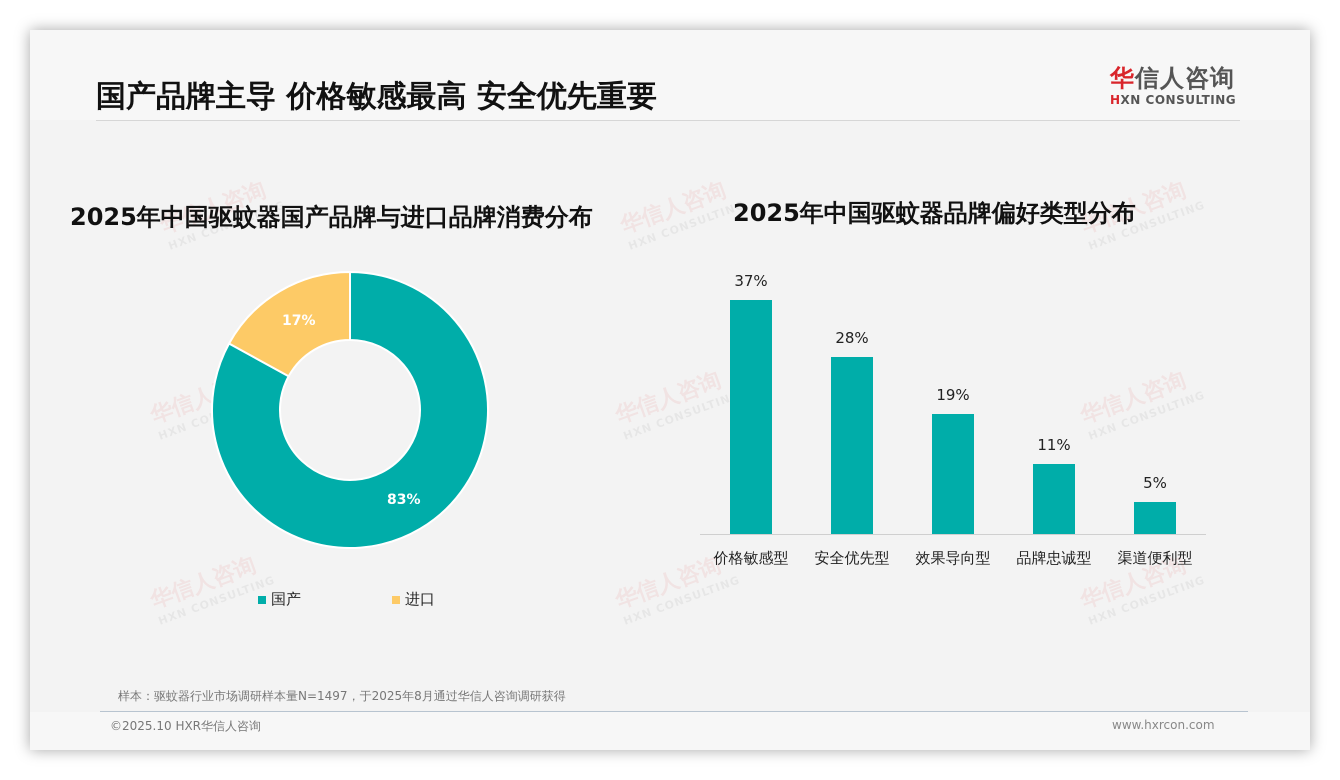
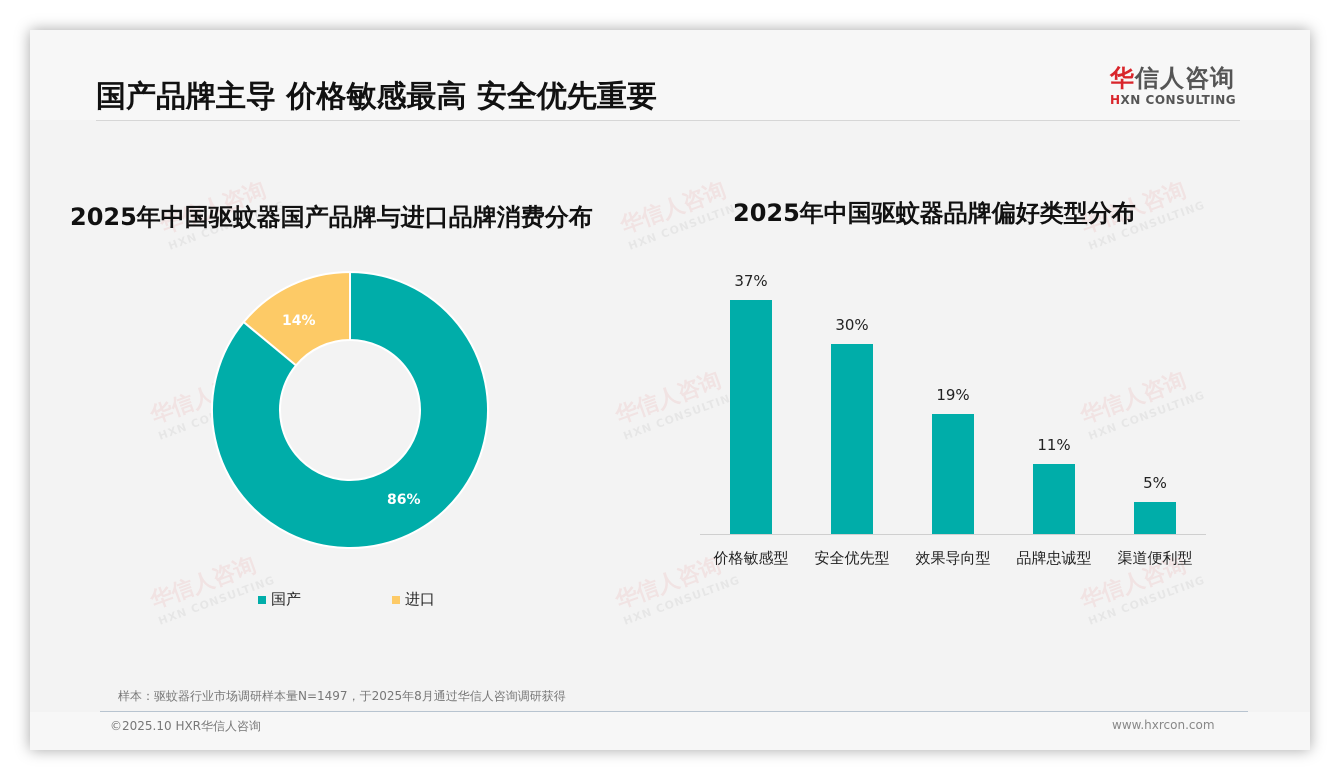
2025年中国驱蚊器国产品牌与进口品牌消费分布/国产: 83% -> 86%
2025年中国驱蚊器国产品牌与进口品牌消费分布/进口: 17% -> 14%
2025年中国驱蚊器品牌偏好类型分布/安全优先型: 28% -> 30%
